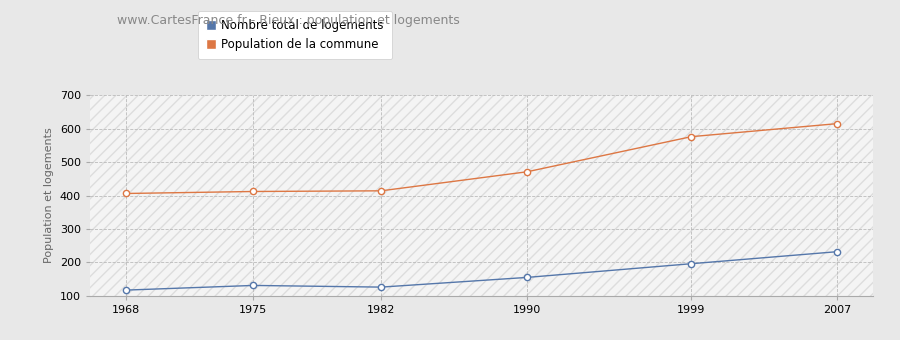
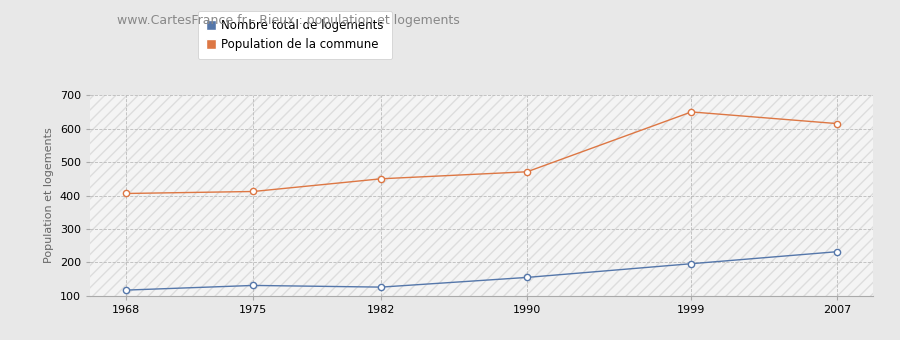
Population de la commune/1982: 414 -> 450
Population de la commune/1999: 576 -> 650
